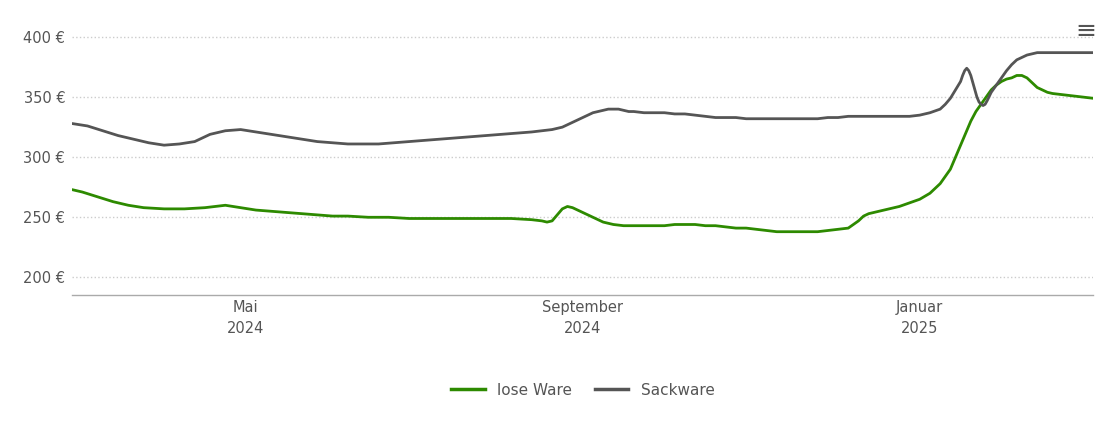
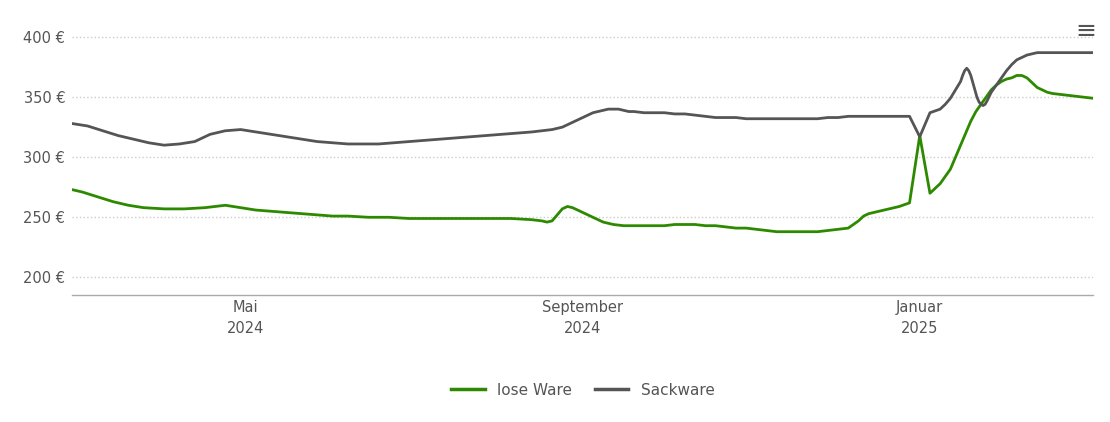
lose Ware/Januar 2025: 265 € -> 318 €
Sackware/Januar 2025: 335 € -> 317 €
